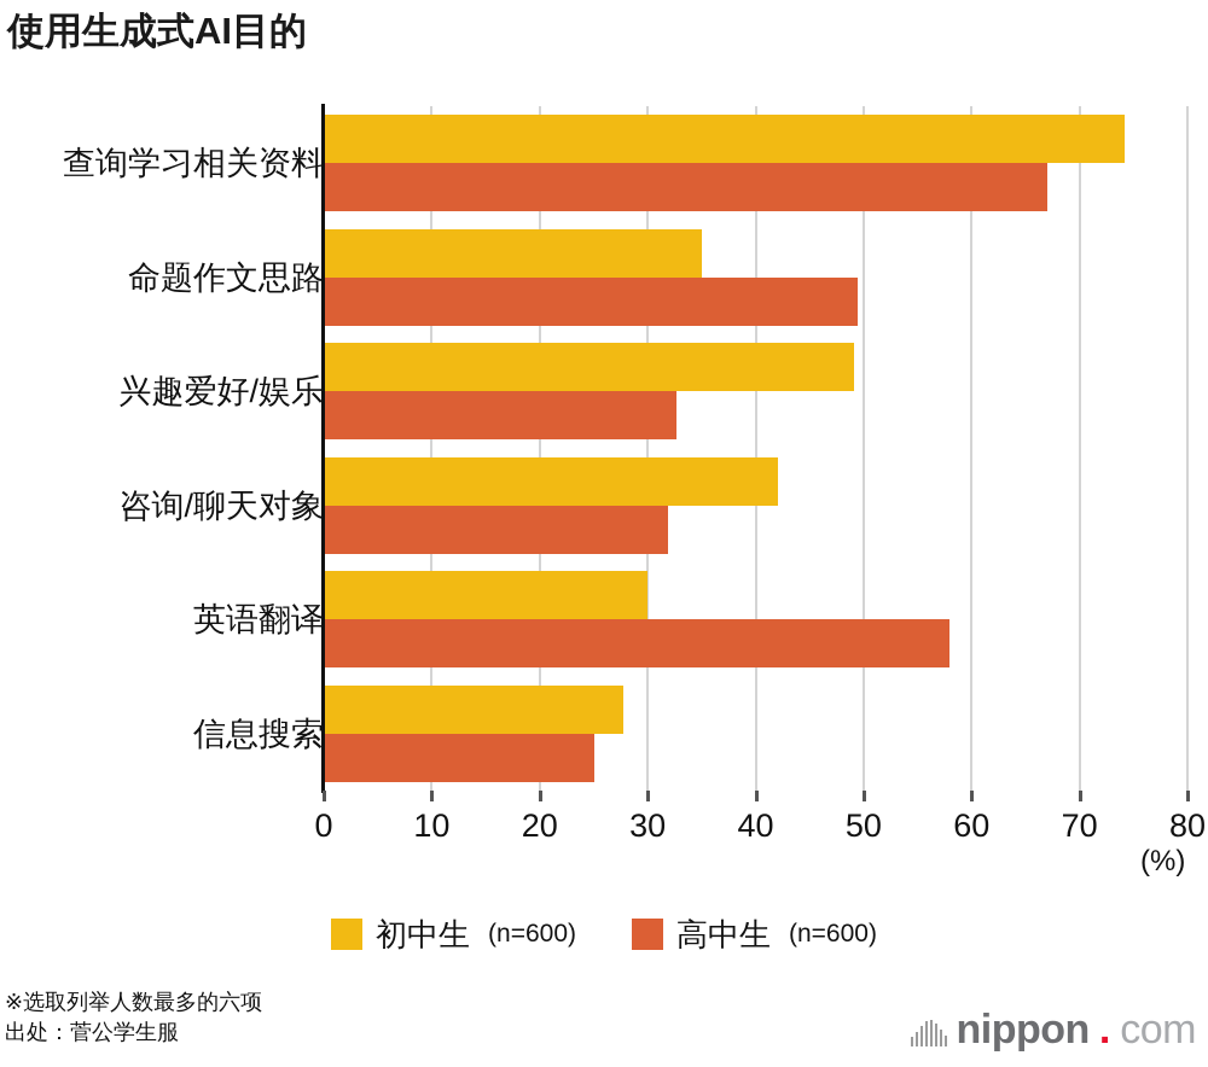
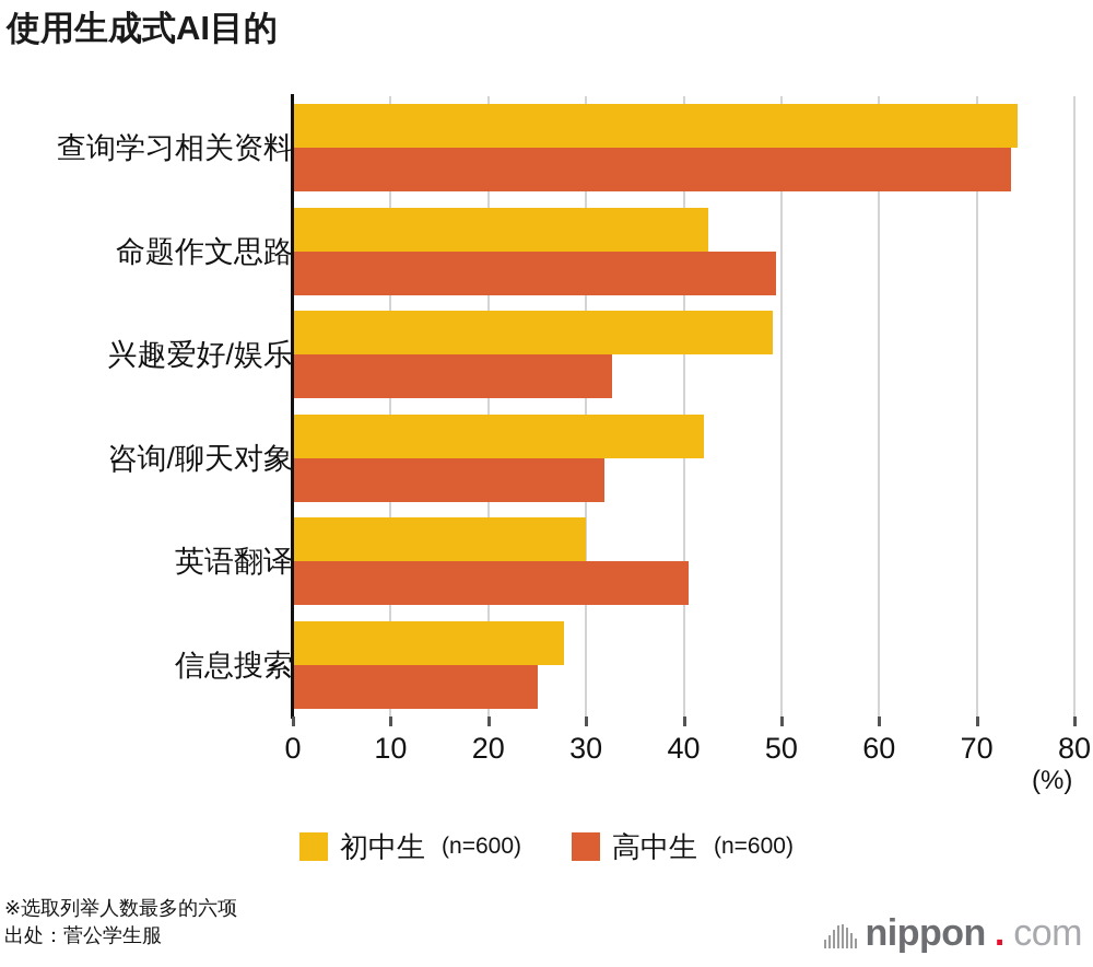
高中生/查询学习相关资料: 67 -> 74
初中生/命题作文思路: 35 -> 42
高中生/英语翻译: 58 -> 40
